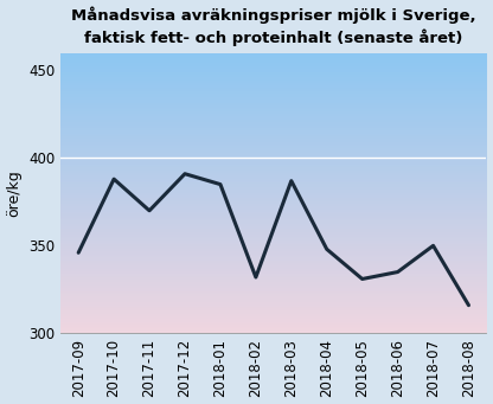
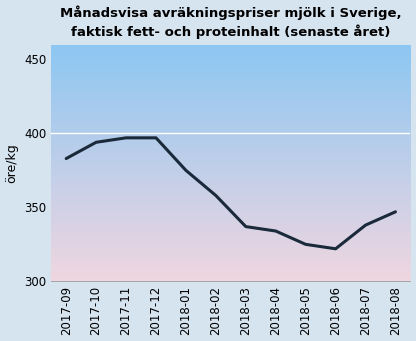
2017-09: 346 -> 383
2017-10: 388 -> 394
2017-11: 370 -> 397
2017-12: 391 -> 397
2018-01: 385 -> 375
2018-02: 332 -> 358
2018-03: 387 -> 337
2018-04: 348 -> 334
2018-05: 331 -> 325
2018-06: 335 -> 322
2018-07: 350 -> 338
2018-08: 316 -> 347
